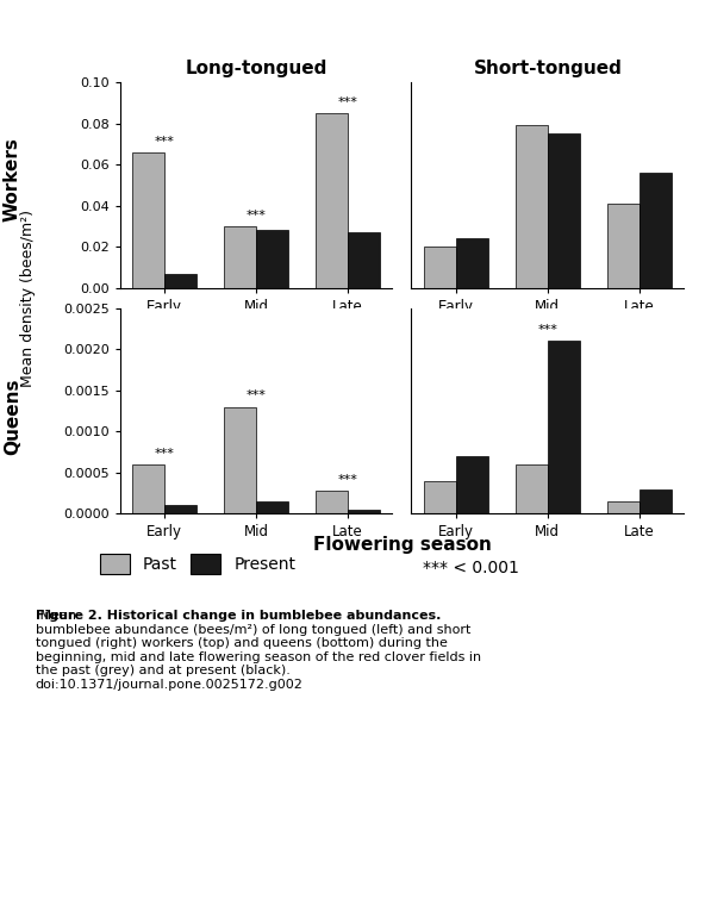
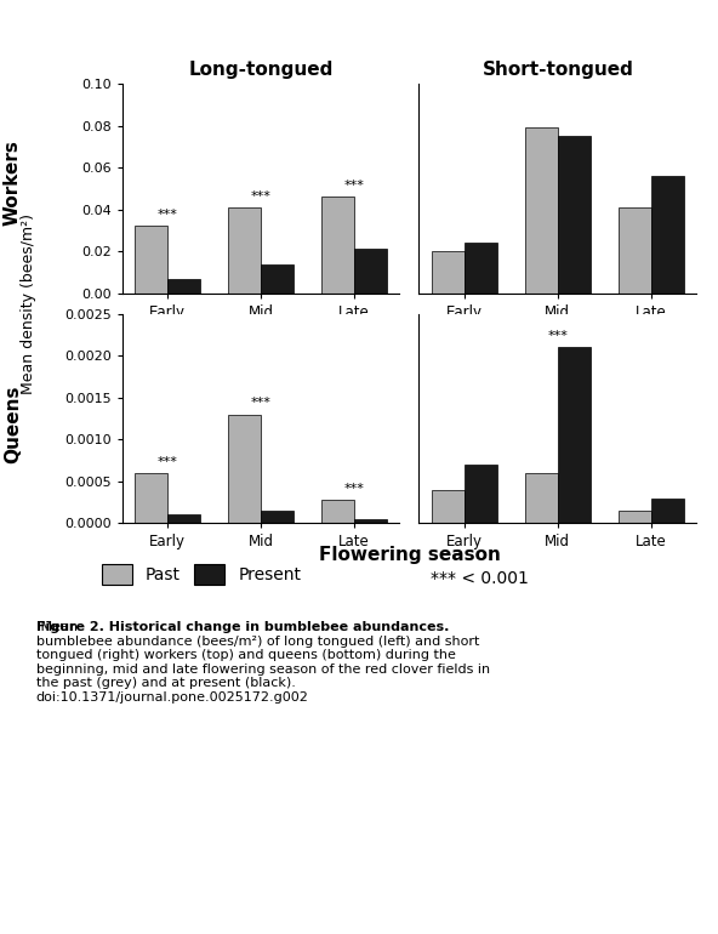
Long-tongued/Past/Early: 0.066 -> 0.032
Long-tongued/Past/Mid: 0.030 -> 0.041
Long-tongued/Present/Mid: 0.028 -> 0.014
Long-tongued/Past/Late: 0.085 -> 0.046
Long-tongued/Present/Late: 0.027 -> 0.021
